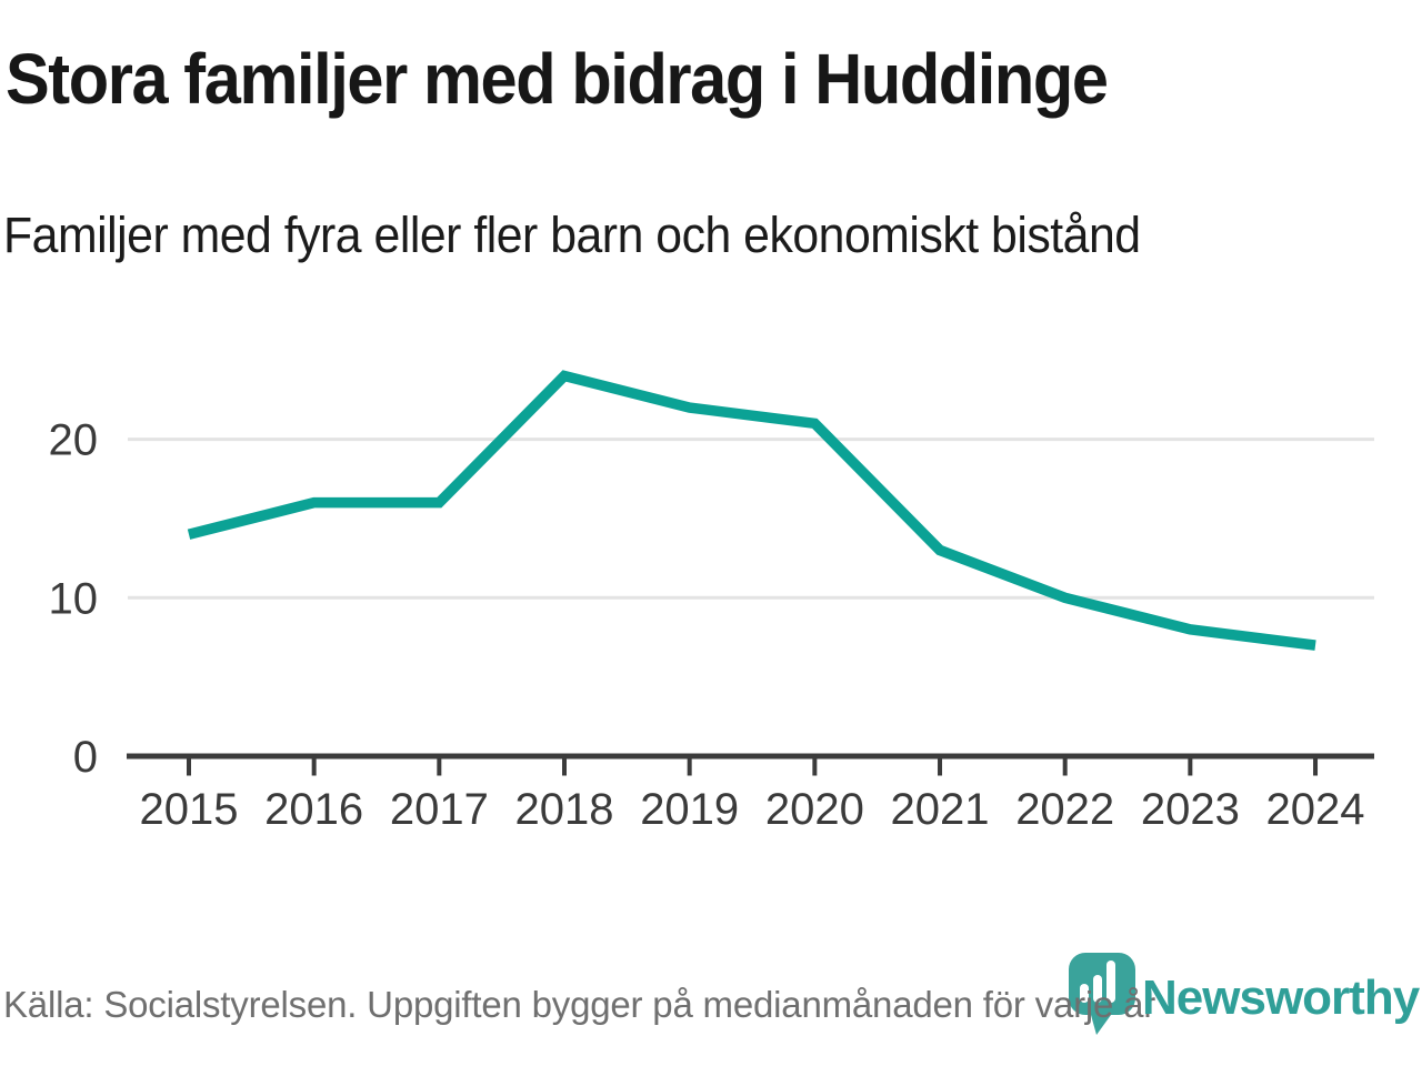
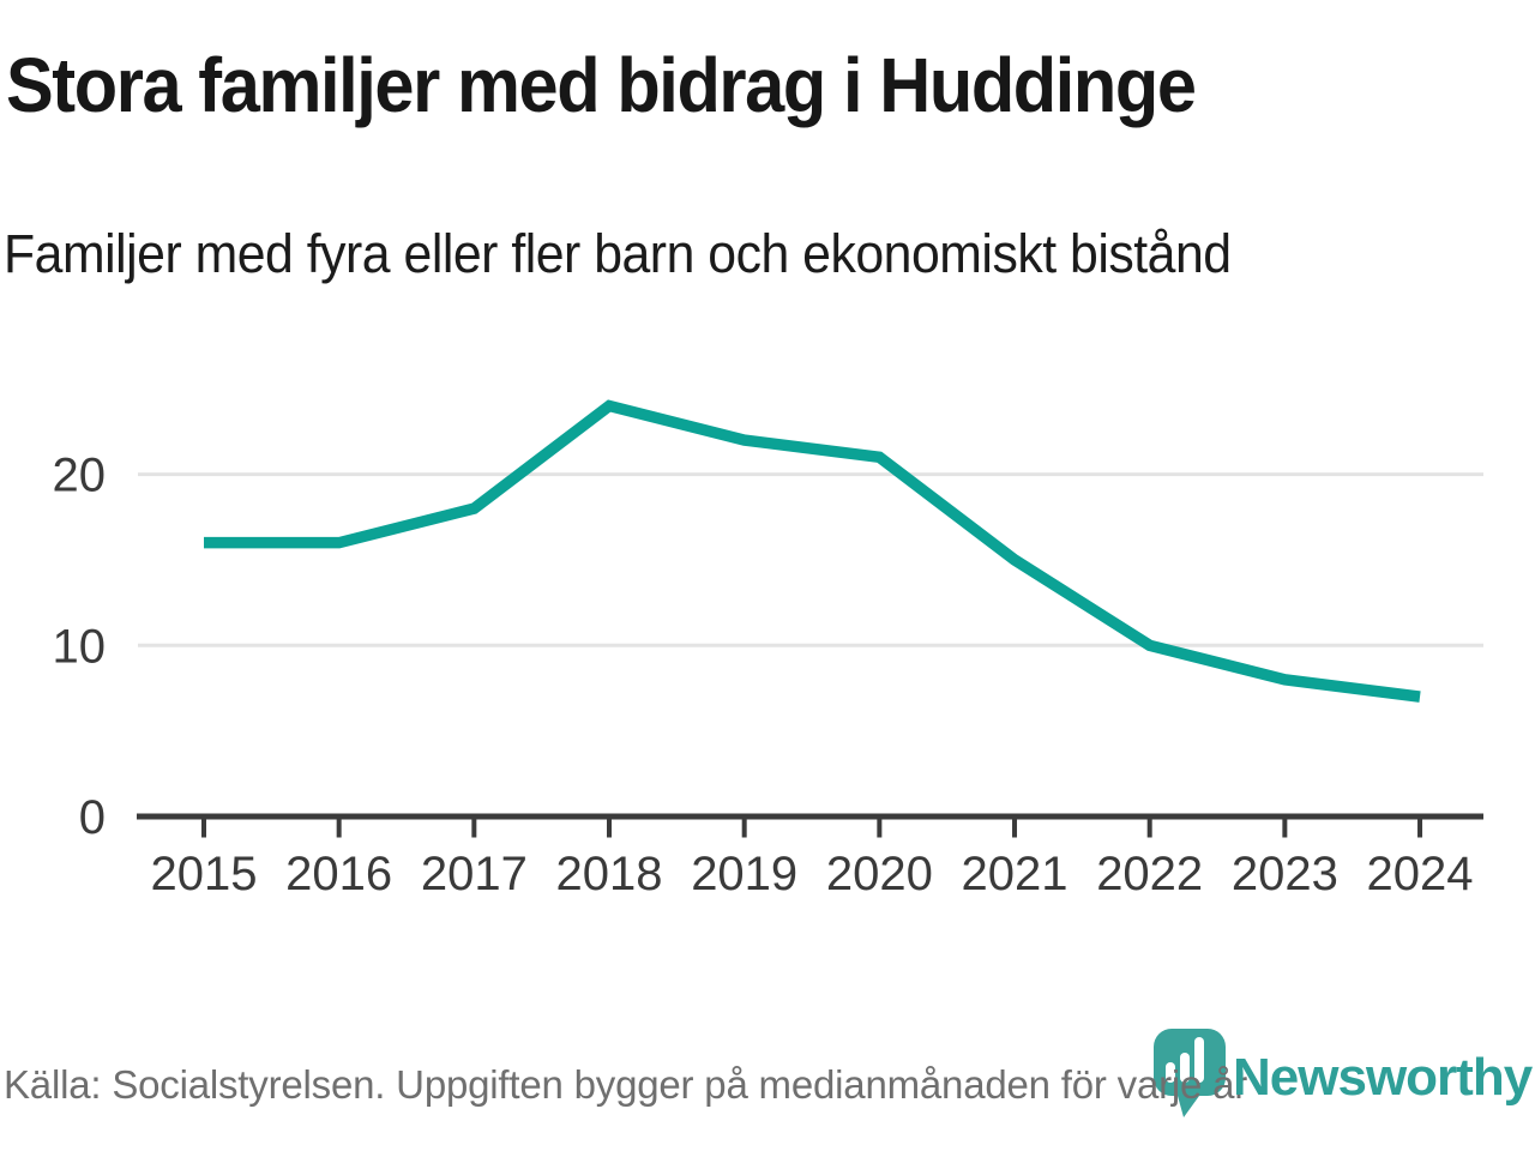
2015: 14 -> 16
2017: 16 -> 18
2021: 13 -> 15
